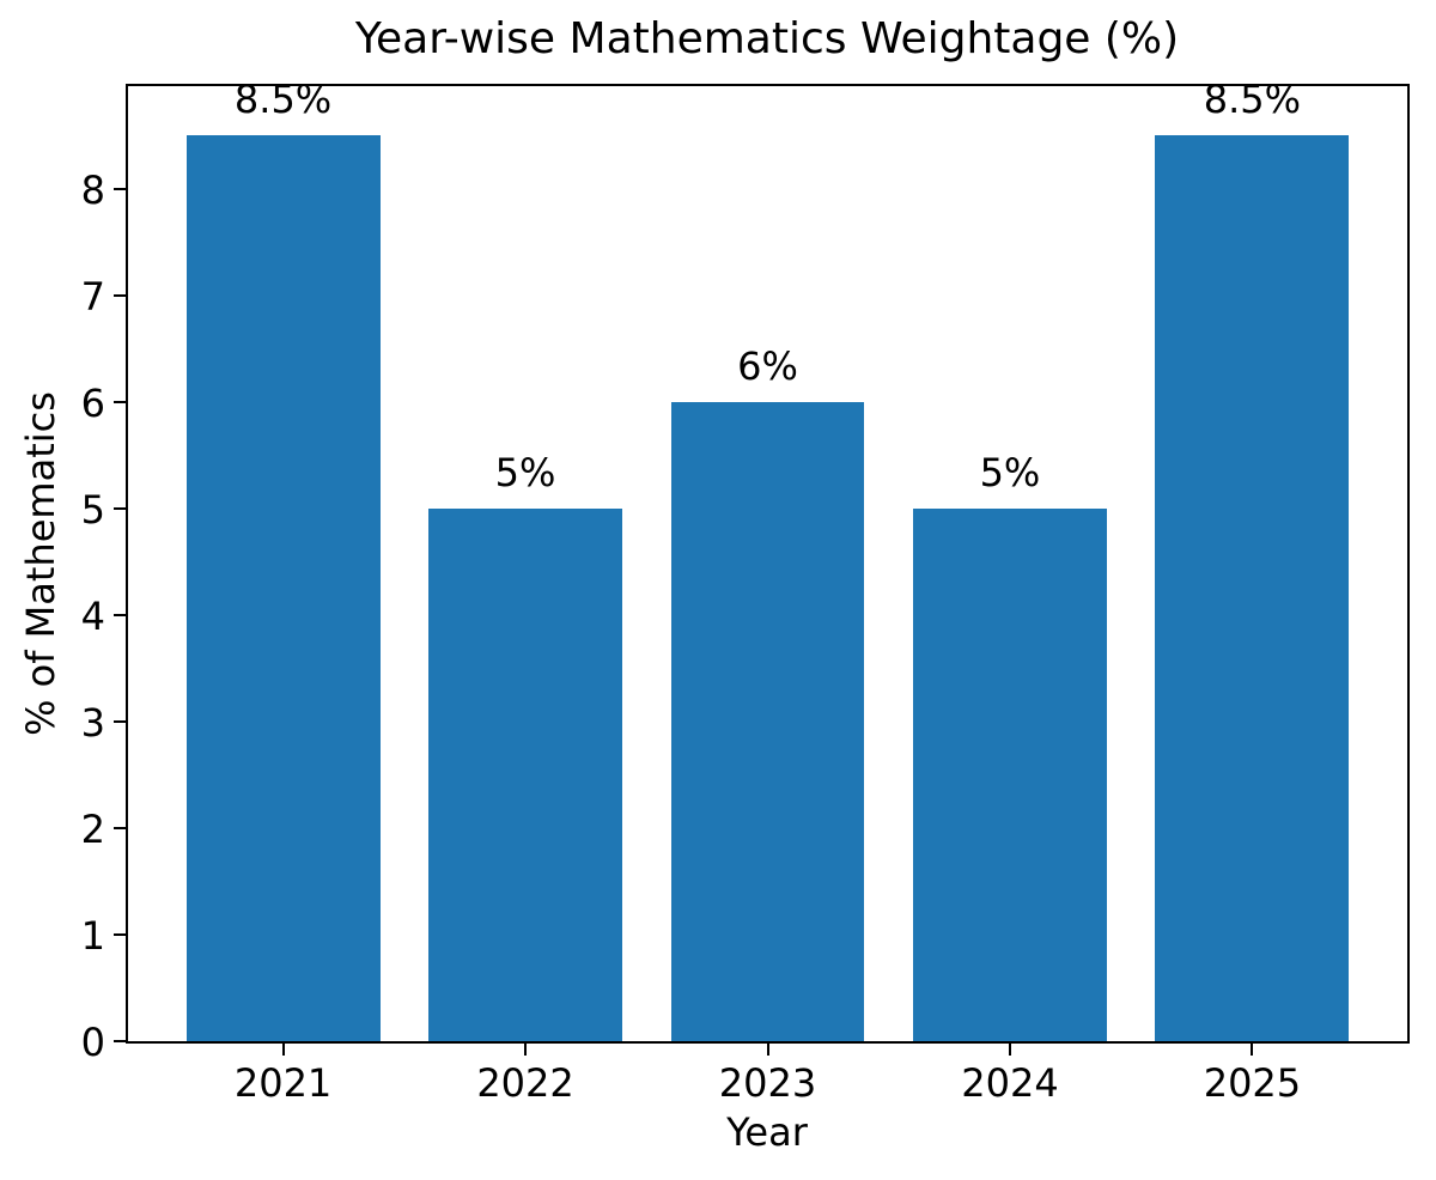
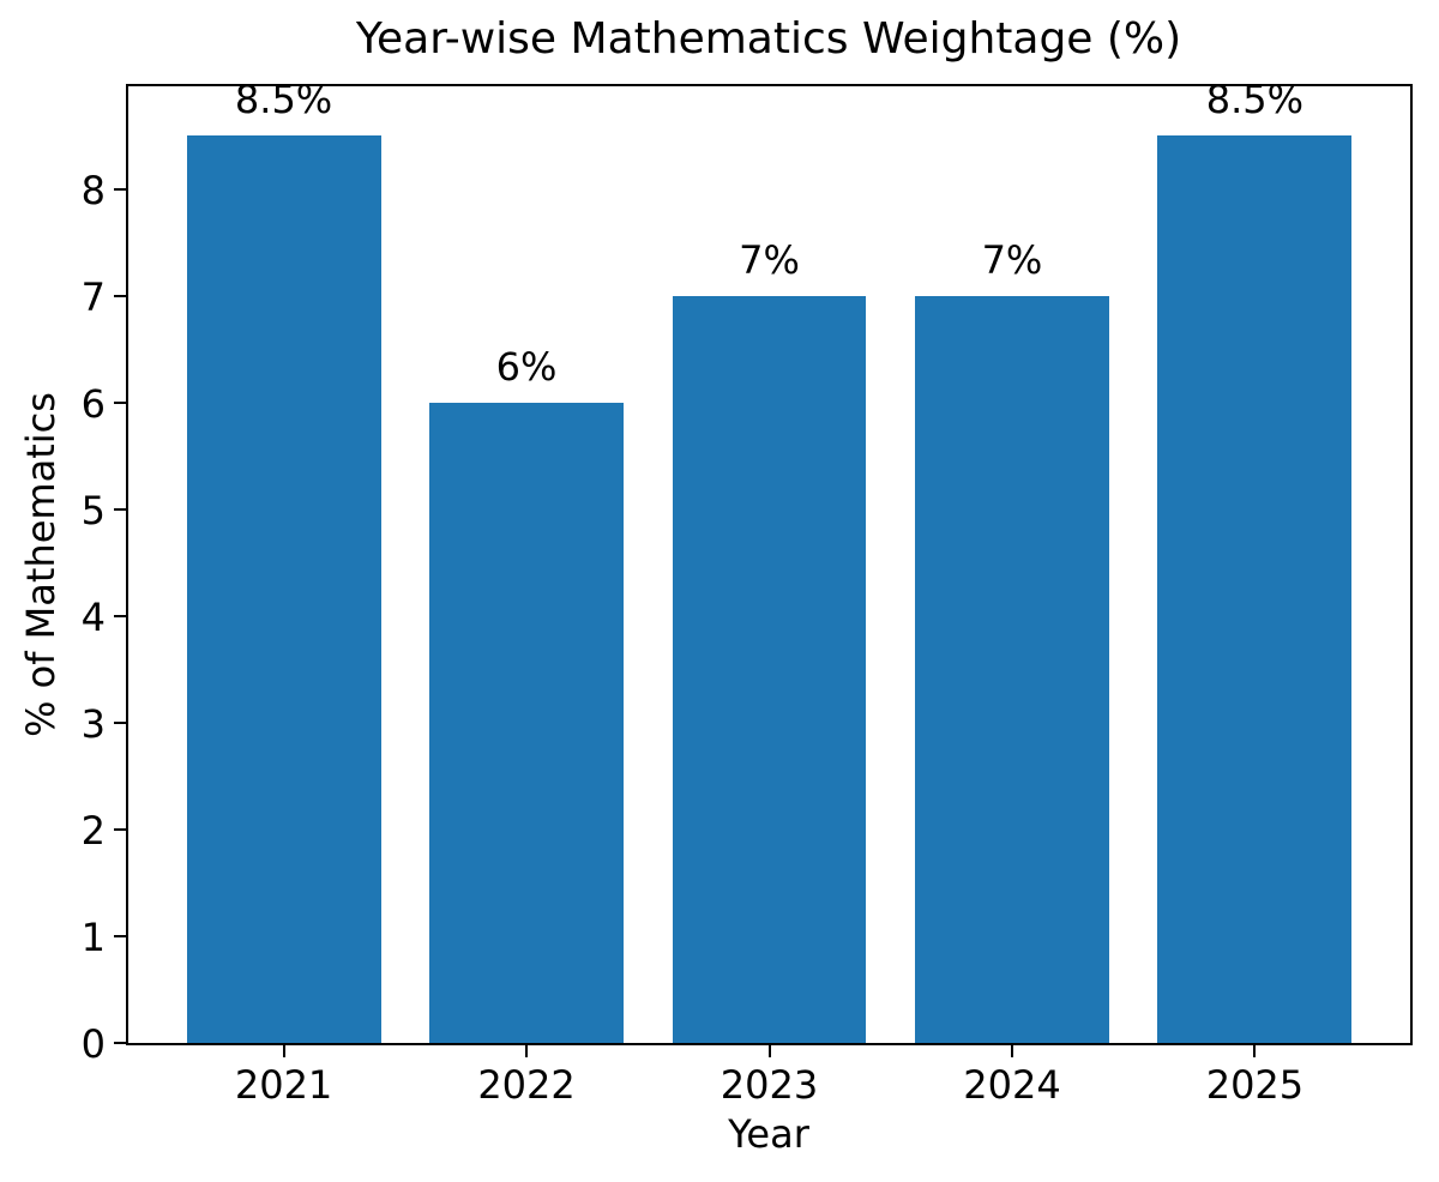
2022: 5% -> 6%
2023: 6% -> 7%
2024: 5% -> 7%
